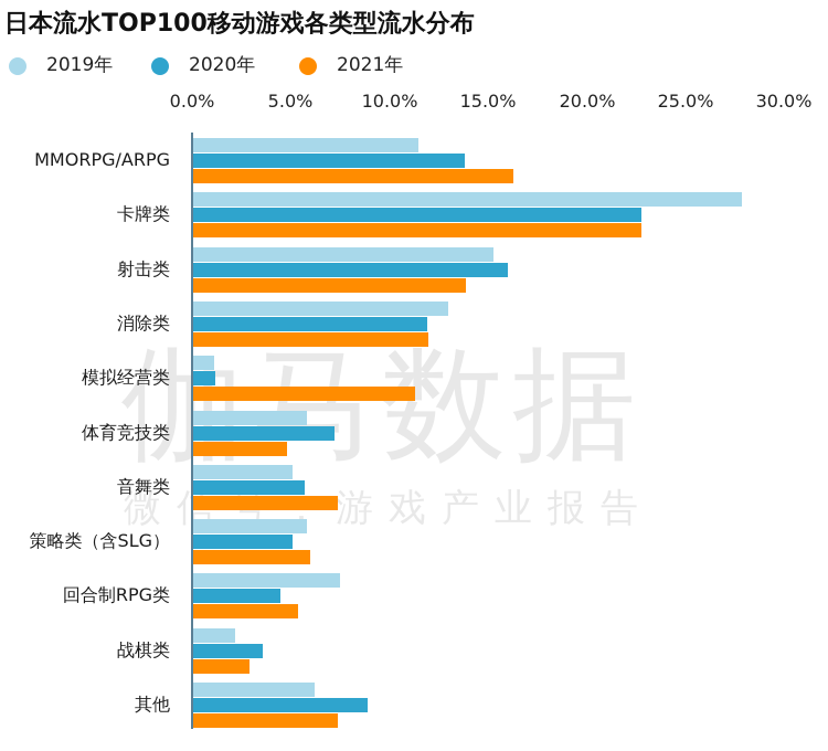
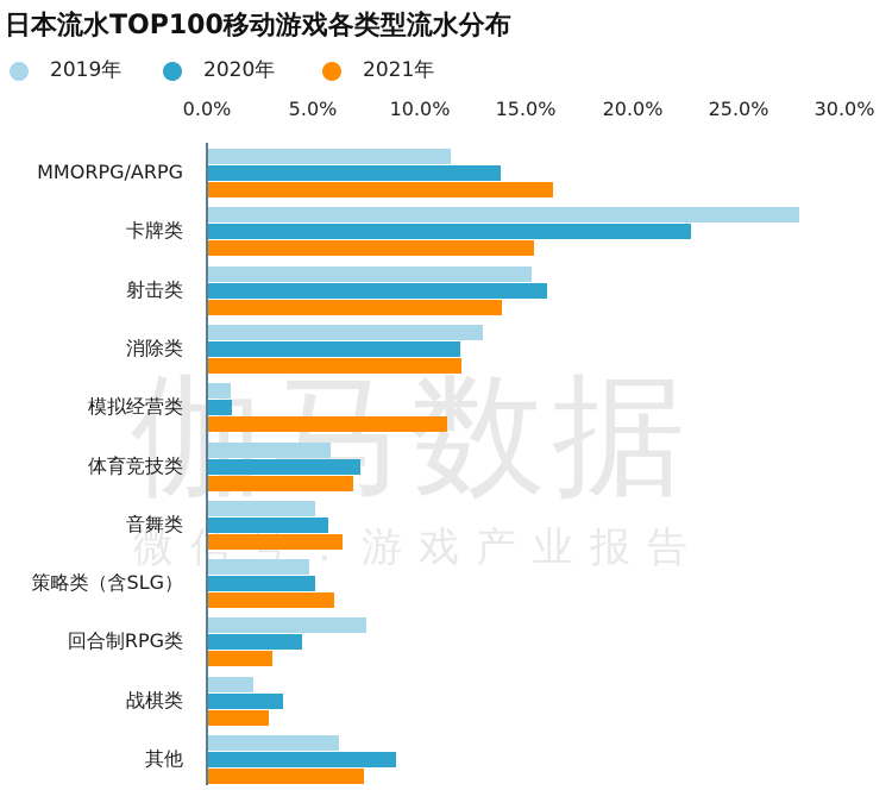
2021年/卡牌类: 22.8% -> 15.4%
2021年/体育竞技类: 4.8% -> 6.9%
2021年/音舞类: 7.4% -> 6.4%
2019年/策略类（含SLG）: 5.8% -> 4.8%
2021年/回合制RPG类: 5.4% -> 3.1%
